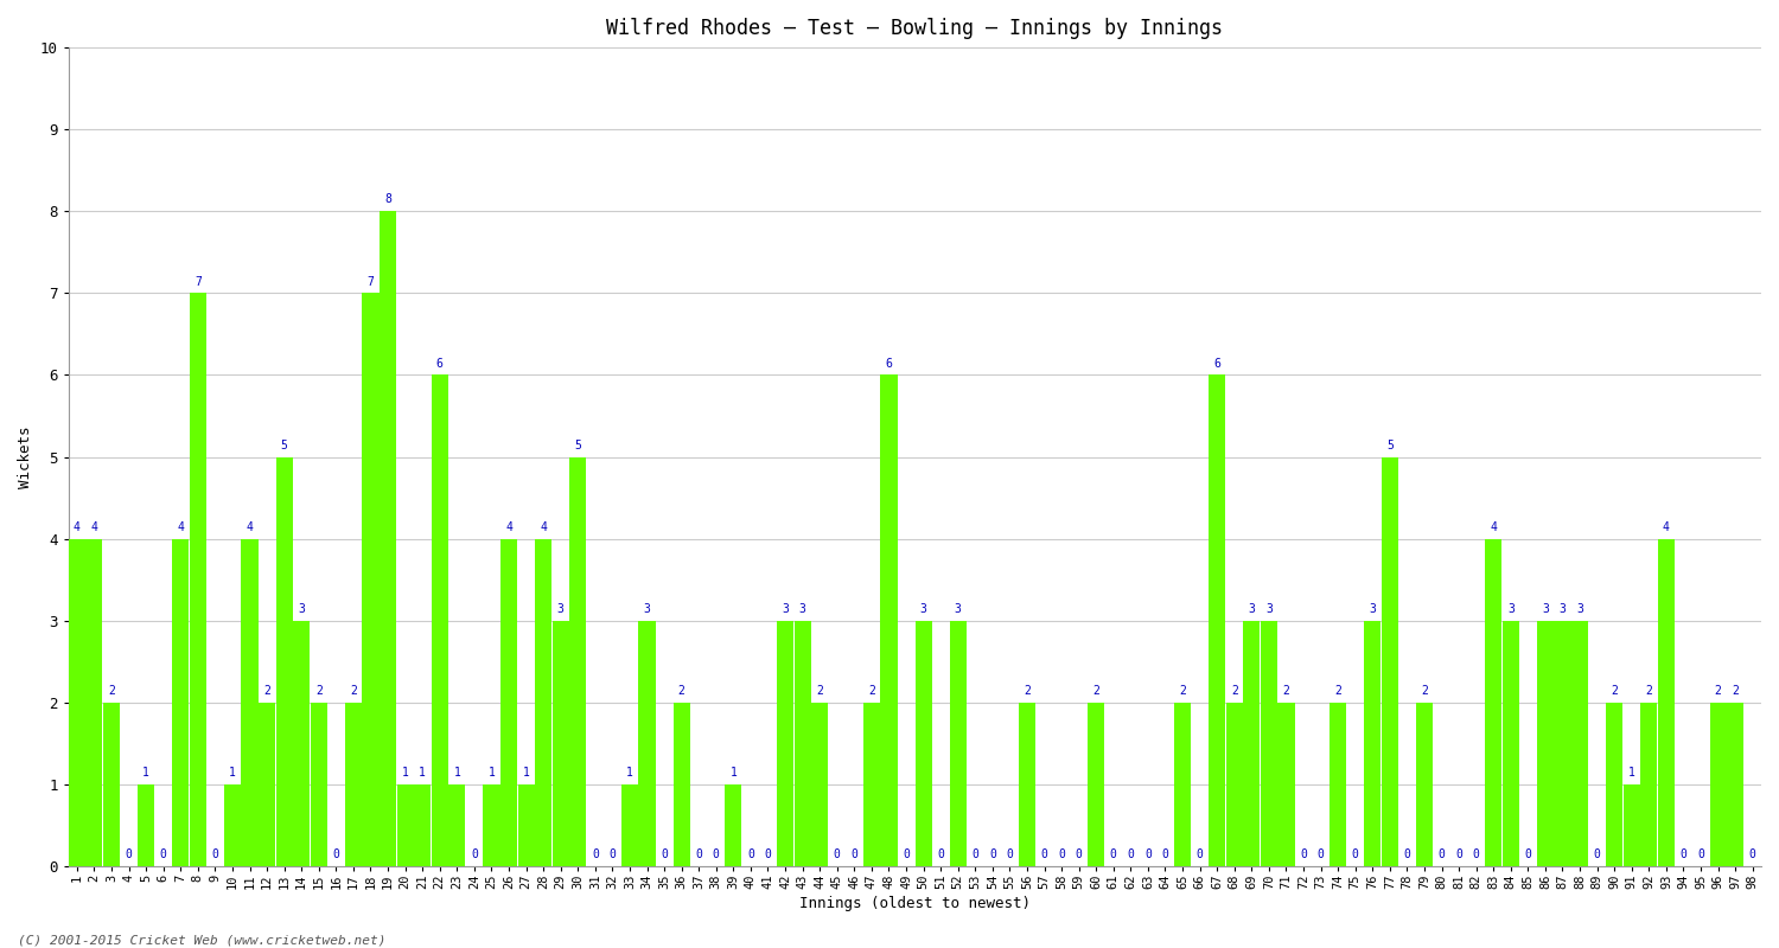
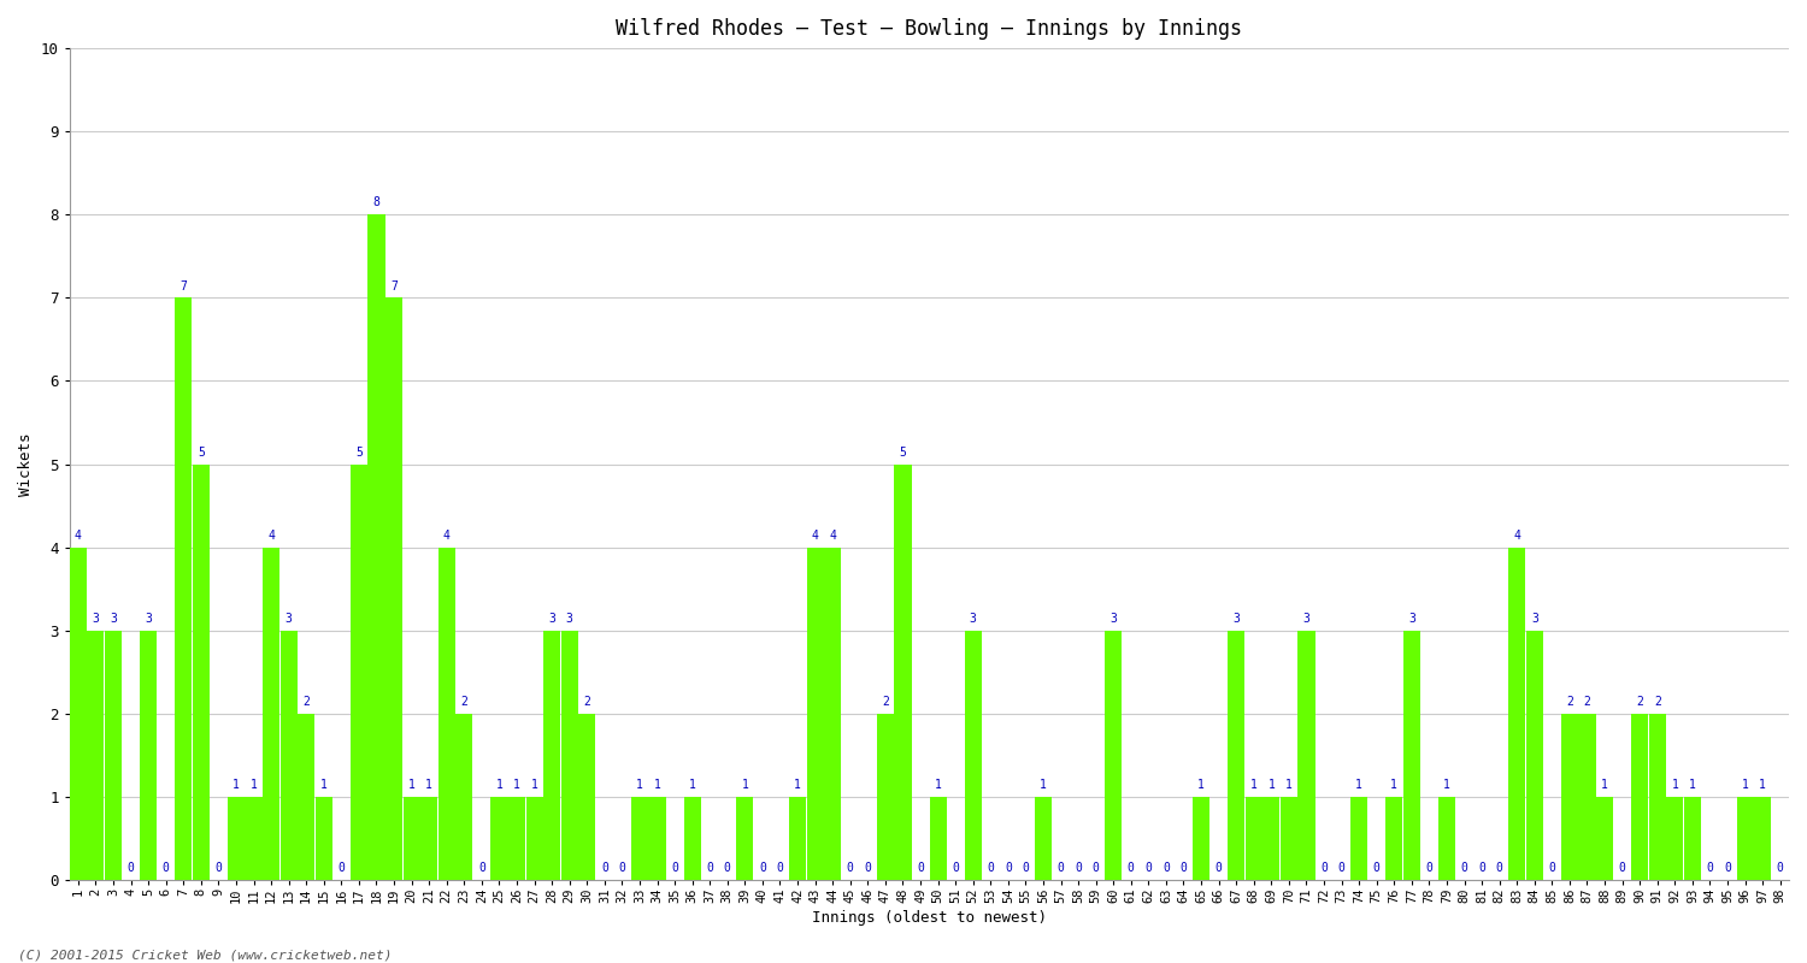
2: 4 -> 3
3: 2 -> 3
5: 1 -> 3
7: 4 -> 7
8: 7 -> 5
11: 4 -> 1
12: 2 -> 4
13: 5 -> 3
14: 3 -> 2
15: 2 -> 1
17: 2 -> 5
18: 7 -> 8
19: 8 -> 7
22: 6 -> 4
23: 1 -> 2
26: 4 -> 1
28: 4 -> 3
30: 5 -> 2
34: 3 -> 1
36: 2 -> 1
42: 3 -> 1
43: 3 -> 4
44: 2 -> 4
48: 6 -> 5
50: 3 -> 1
56: 2 -> 1
60: 2 -> 3
65: 2 -> 1
67: 6 -> 3
68: 2 -> 1
69: 3 -> 1
70: 3 -> 1
71: 2 -> 3
74: 2 -> 1
76: 3 -> 1
77: 5 -> 3
79: 2 -> 1
86: 3 -> 2
87: 3 -> 2
88: 3 -> 1
91: 1 -> 2
92: 2 -> 1
93: 4 -> 1
96: 2 -> 1
97: 2 -> 1
